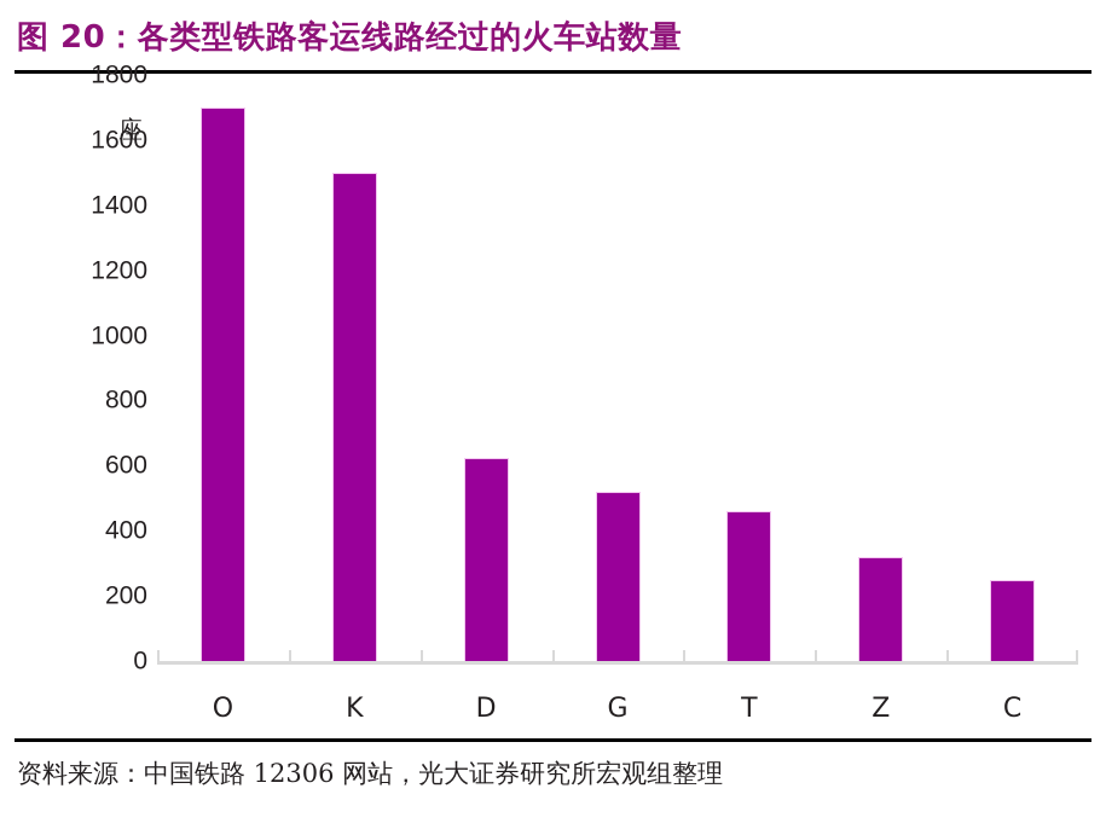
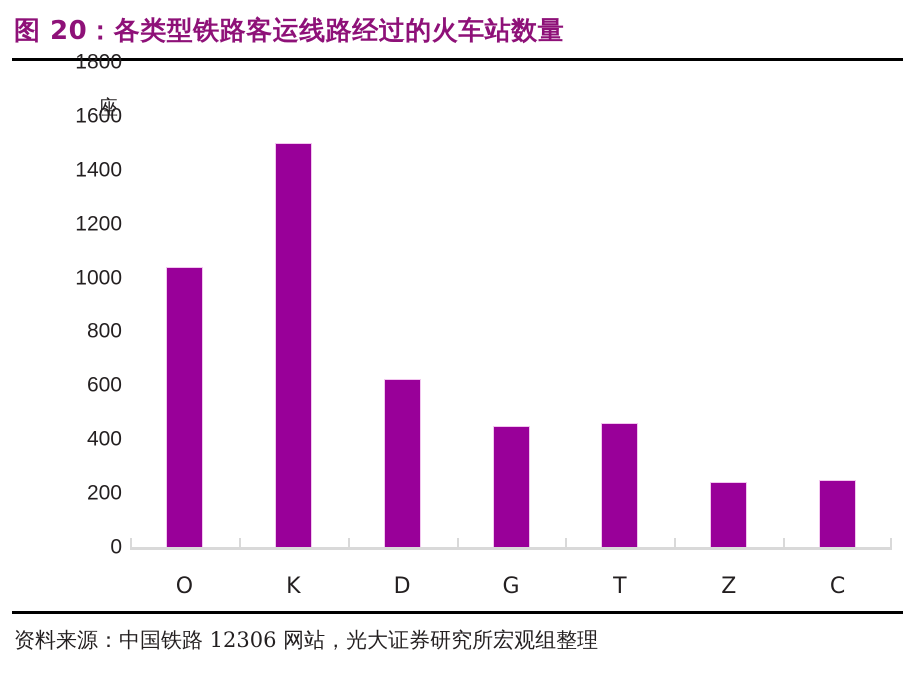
O: 1700 -> 1040
G: 520 -> 450
Z: 320 -> 240
